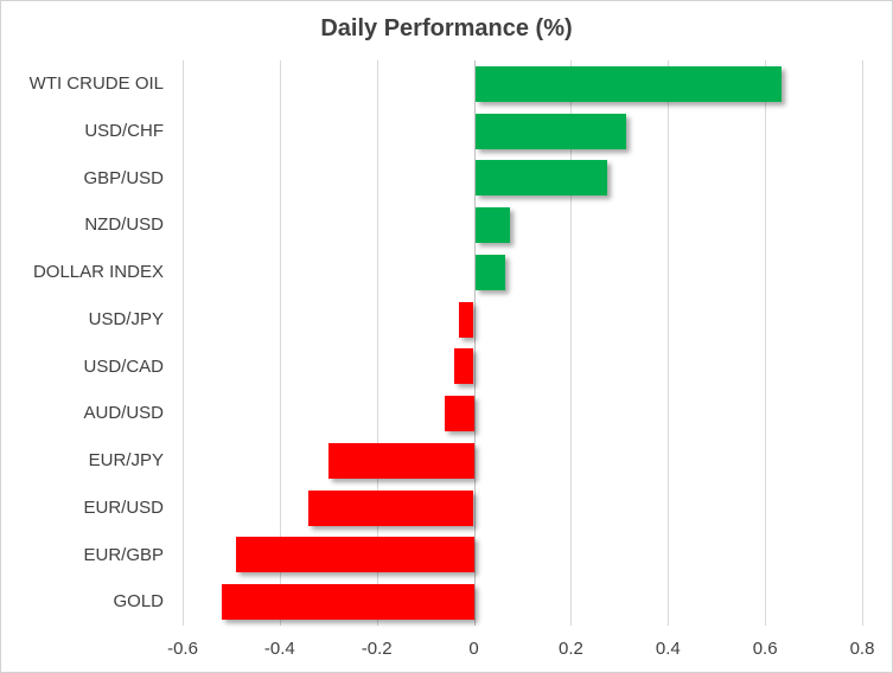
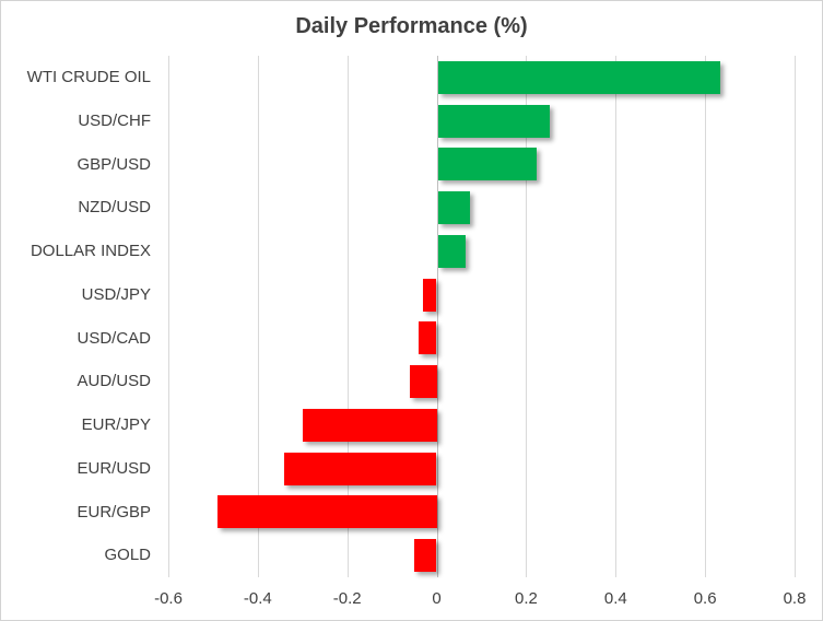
USD/CHF: 0.31 -> 0.25
GBP/USD: 0.27 -> 0.22
GOLD: -0.52 -> -0.05
